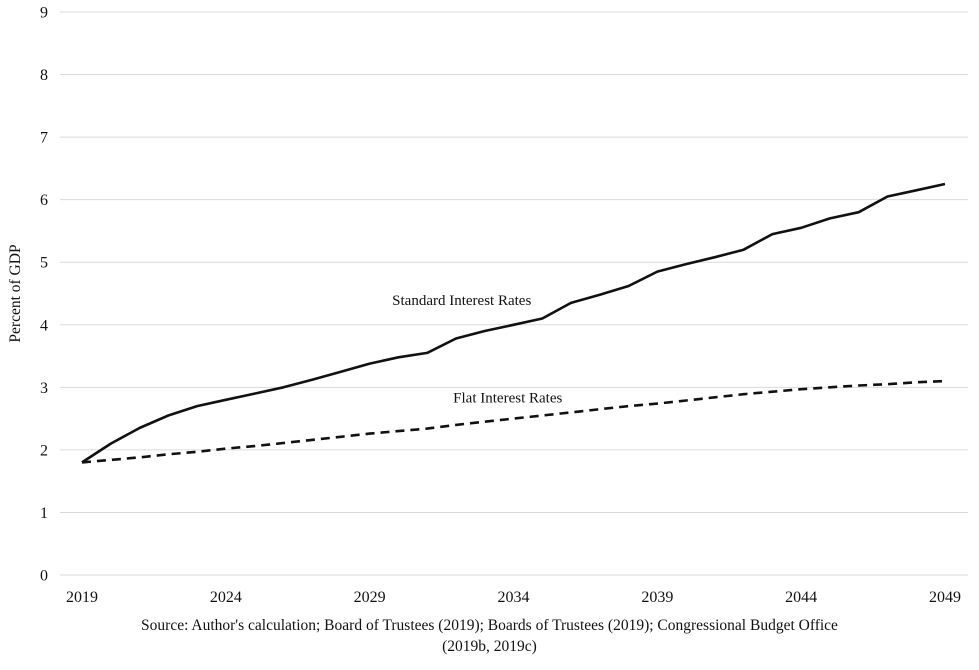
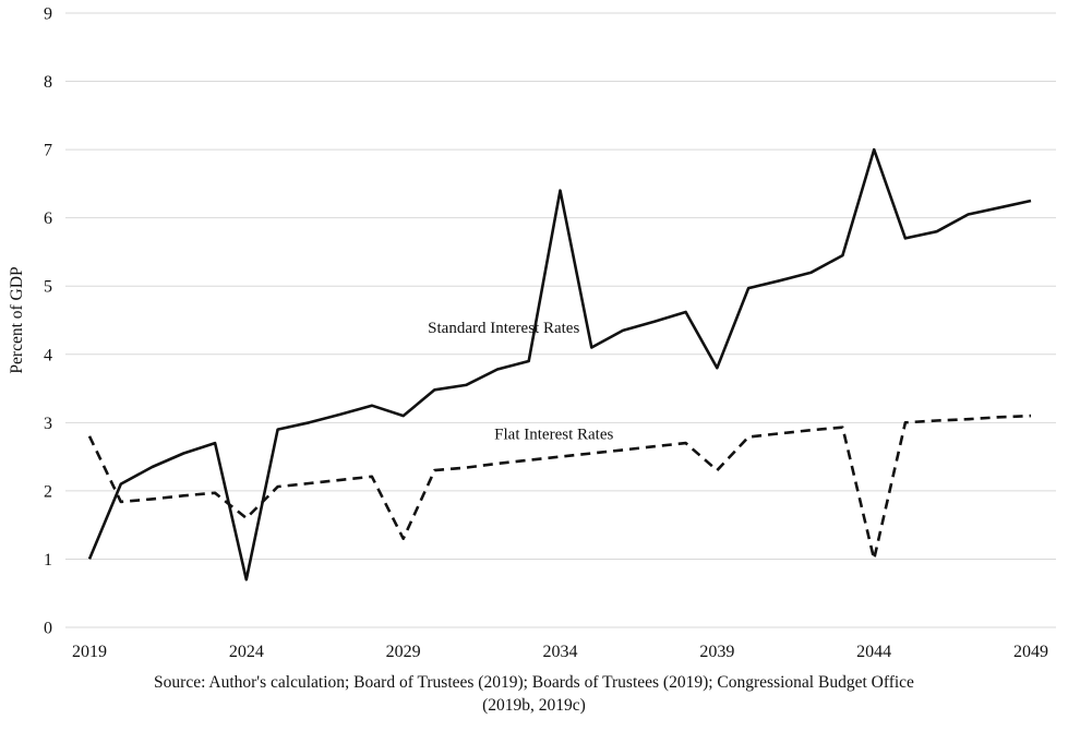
Standard Interest Rates/2019: 1.8 -> 1.0
Flat Interest Rates/2019: 1.8 -> 2.8
Standard Interest Rates/2024: 2.8 -> 0.7
Flat Interest Rates/2024: 2.0 -> 1.6
Standard Interest Rates/2029: 3.4 -> 3.1
Flat Interest Rates/2029: 2.3 -> 1.3
Standard Interest Rates/2034: 4.0 -> 6.4
Standard Interest Rates/2039: 4.8 -> 3.8
Flat Interest Rates/2039: 2.7 -> 2.3
Standard Interest Rates/2044: 5.5 -> 7.0
Flat Interest Rates/2044: 3.0 -> 1.0
